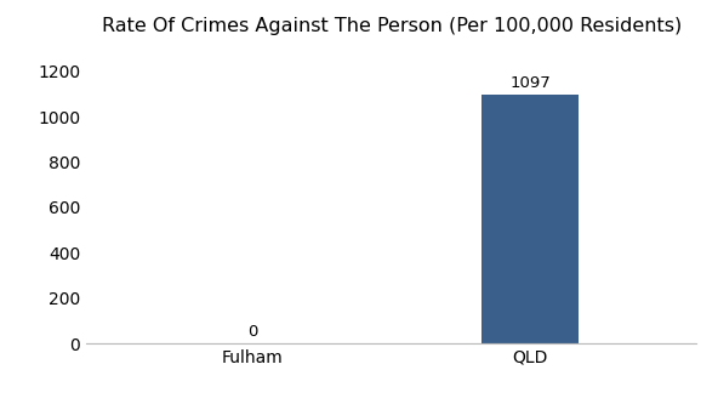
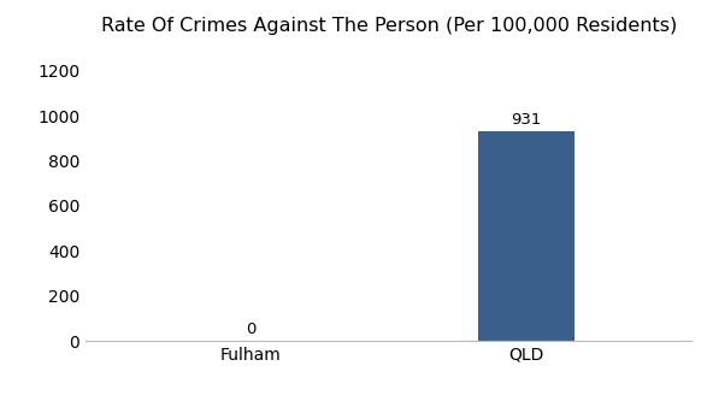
QLD: 1097 -> 931
